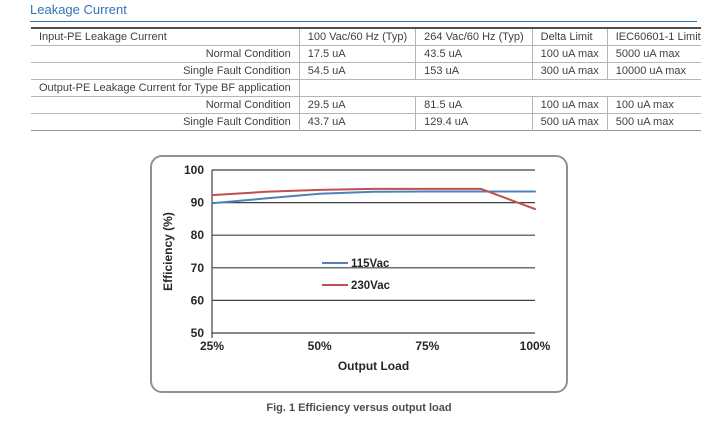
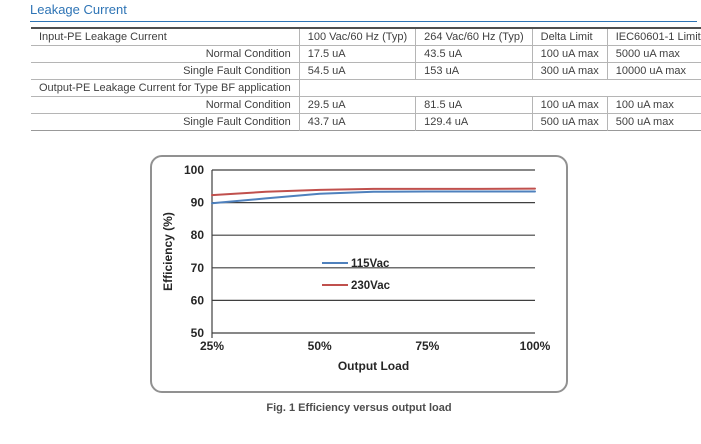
230Vac/100: 88 -> 94
